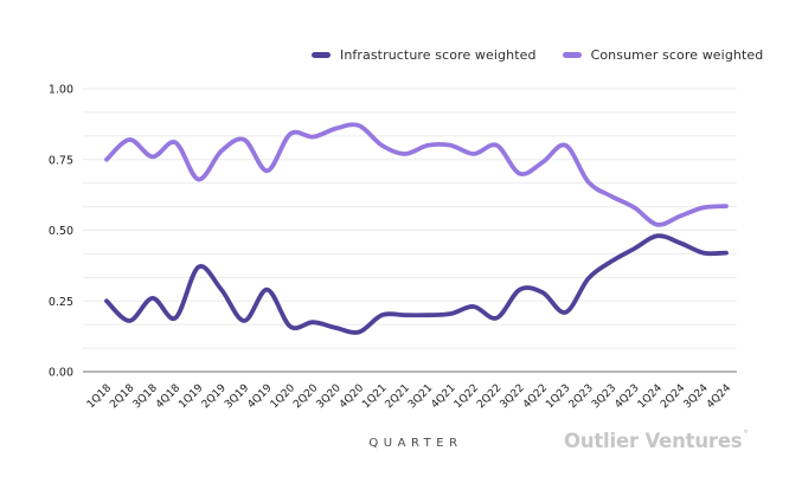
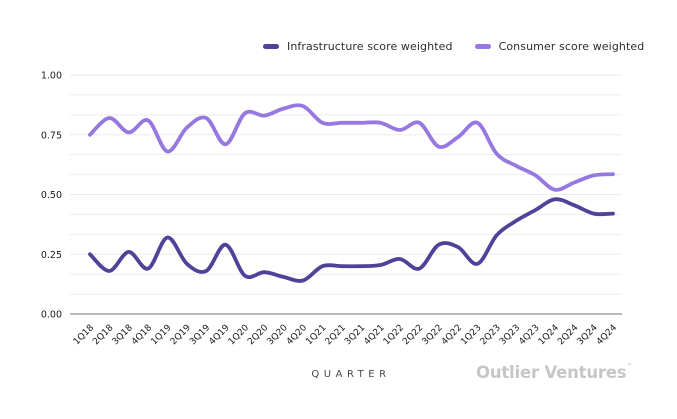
Infrastructure score weighted/1Q19: 0.37 -> 0.32
Infrastructure score weighted/2Q19: 0.29 -> 0.21
Consumer score weighted/2Q21: 0.77 -> 0.80
